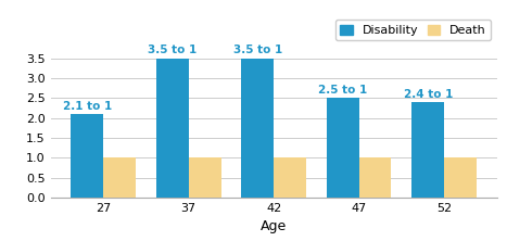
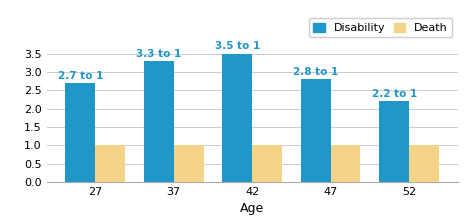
Disability/27: 2.1 -> 2.7
Disability/37: 3.5 -> 3.3
Disability/47: 2.5 -> 2.8
Disability/52: 2.4 -> 2.2
